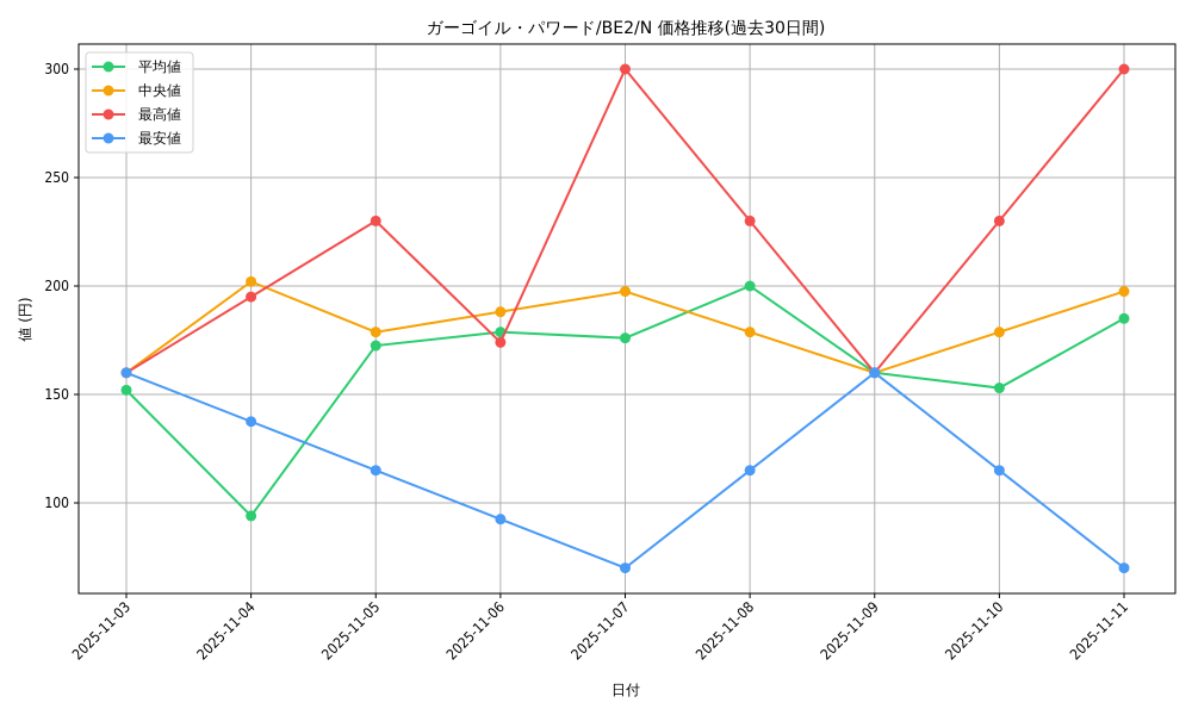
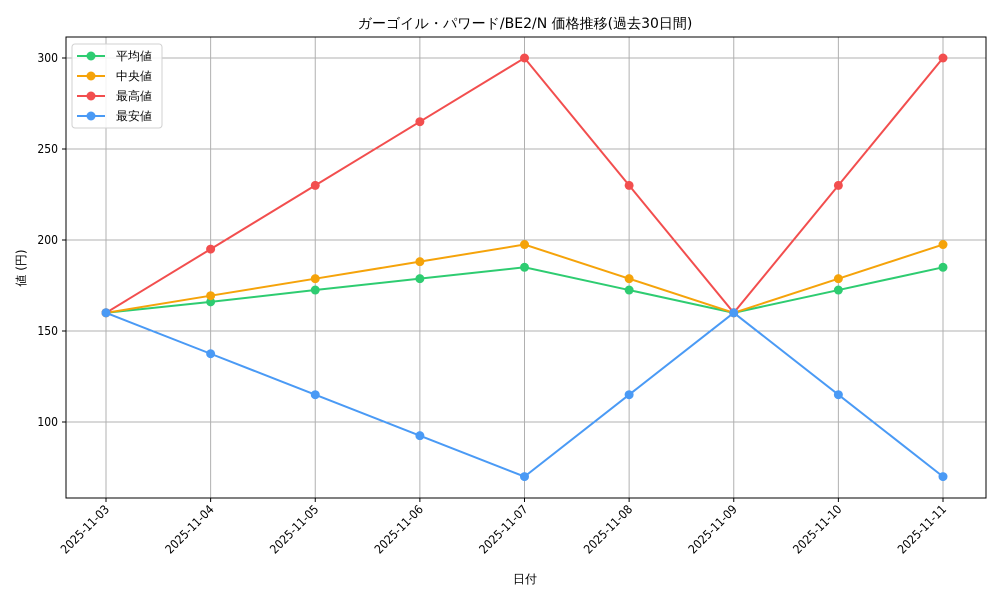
平均値/2025-11-03: 152 -> 160
平均値/2025-11-04: 94 -> 166
中央値/2025-11-04: 202 -> 169
最高値/2025-11-06: 174 -> 265
平均値/2025-11-07: 176 -> 185
平均値/2025-11-08: 200 -> 172
平均値/2025-11-10: 153 -> 172
